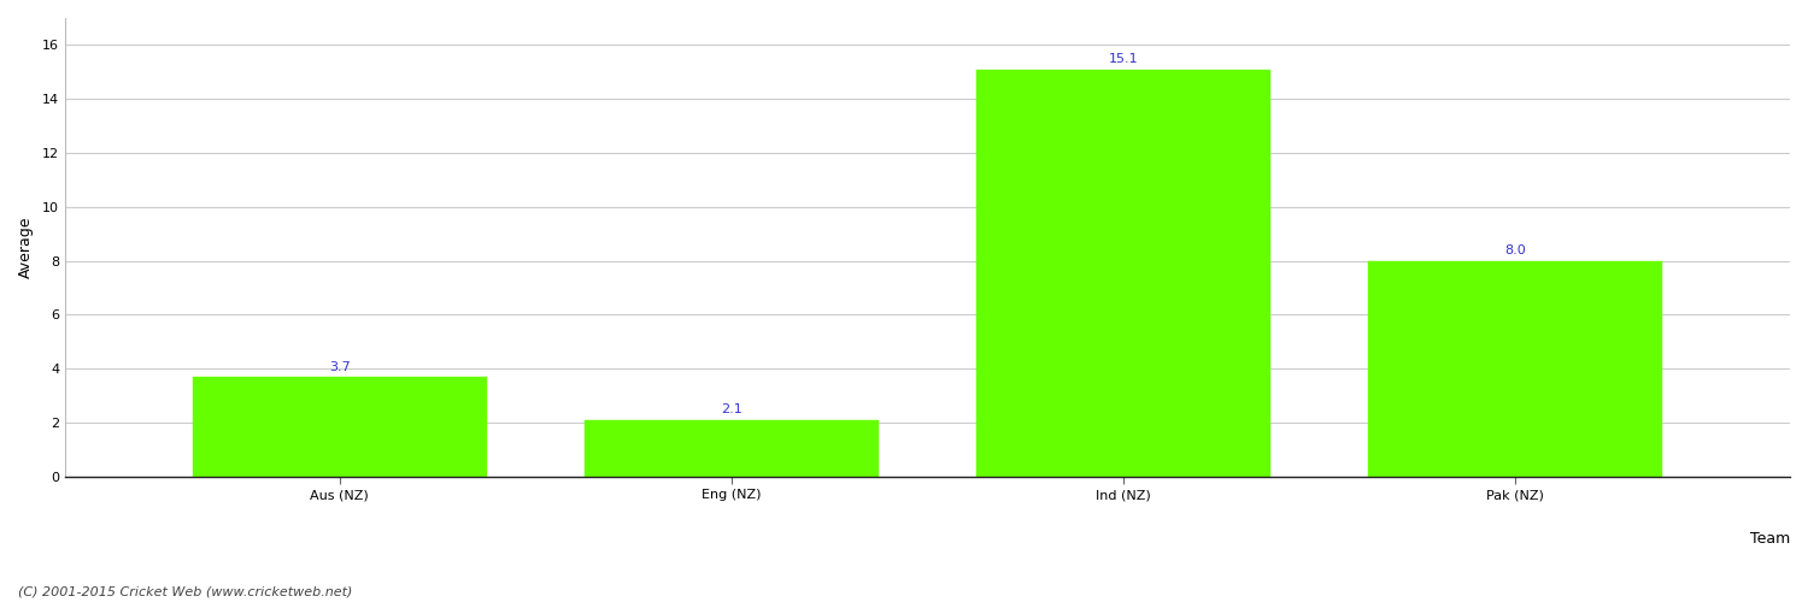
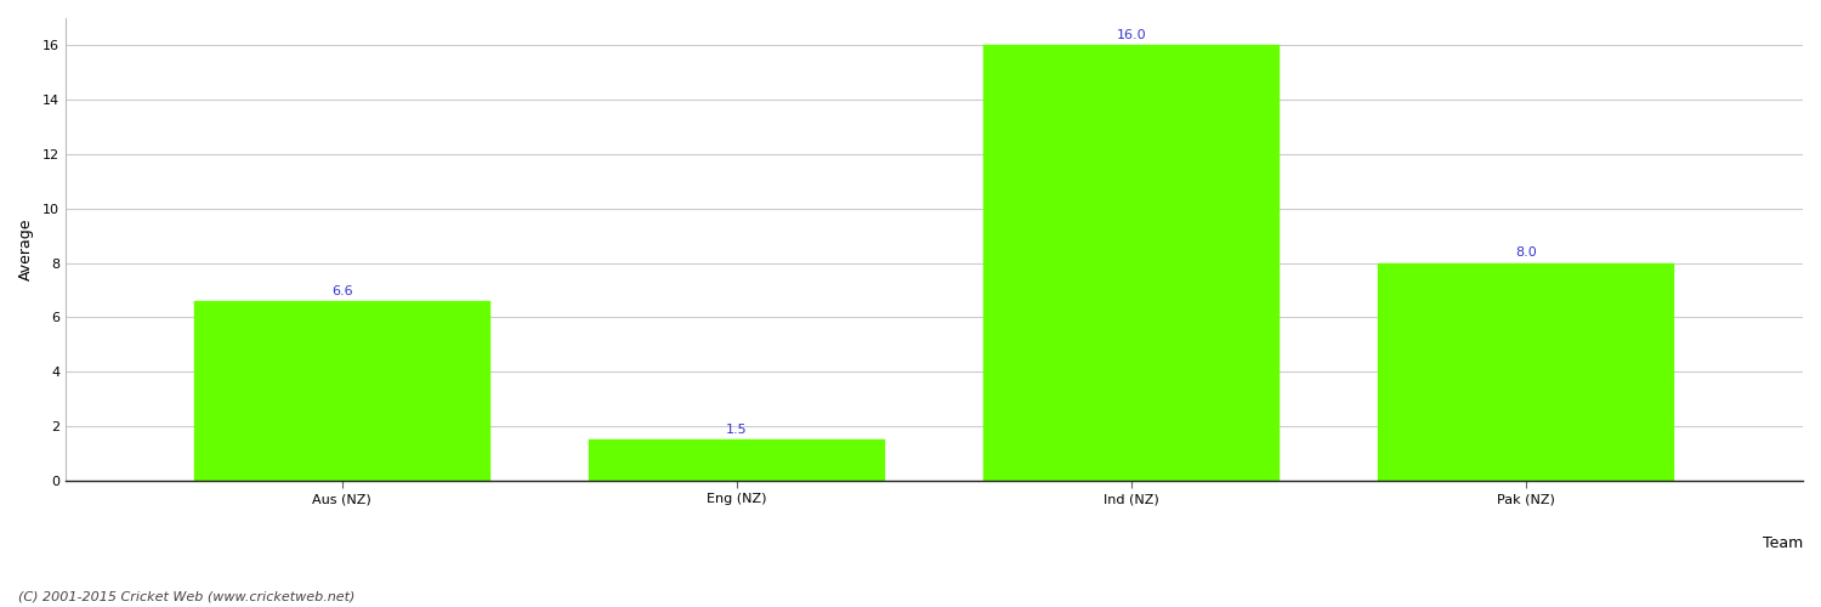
Aus (NZ): 3.7 -> 6.6
Eng (NZ): 2.1 -> 1.5
Ind (NZ): 15.1 -> 16.0
